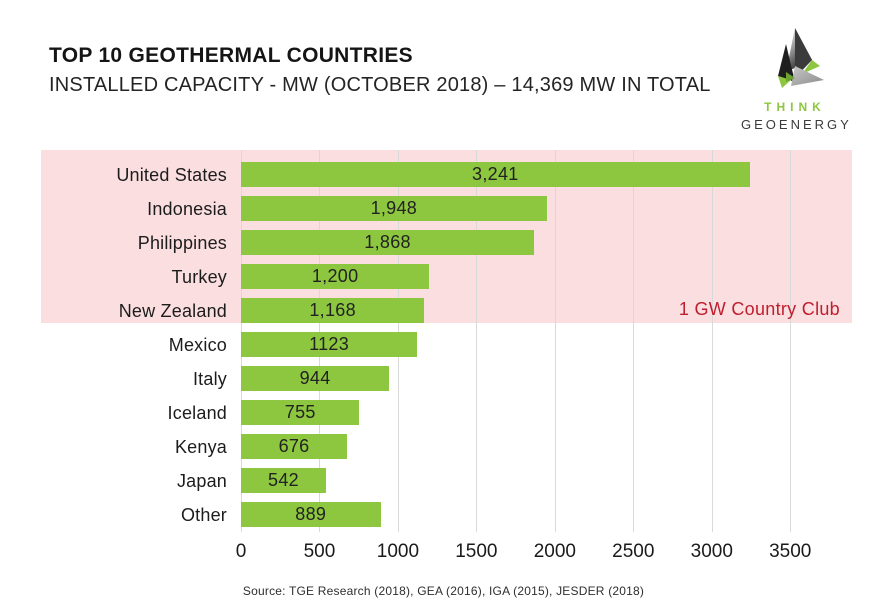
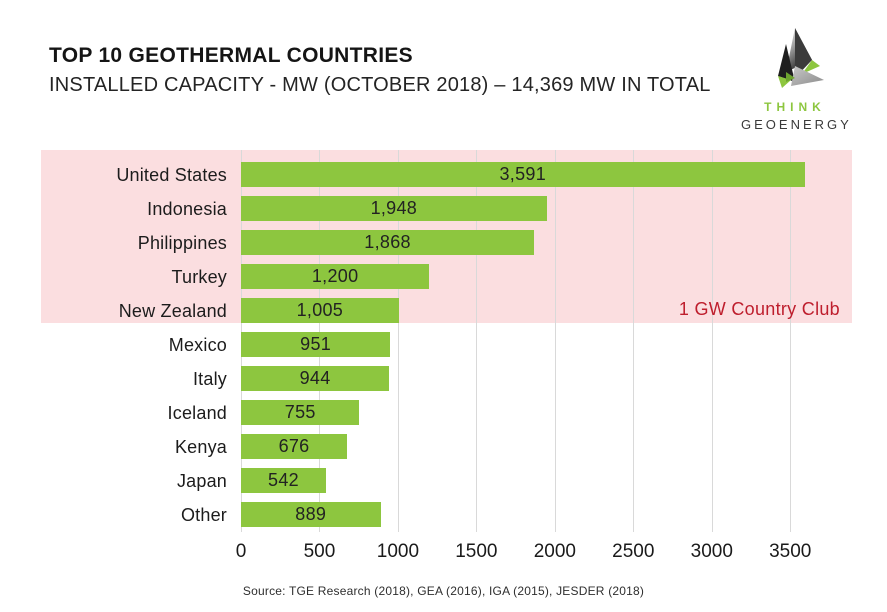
United States: 3,241 -> 3,591
New Zealand: 1,168 -> 1,005
Mexico: 1123 -> 951
